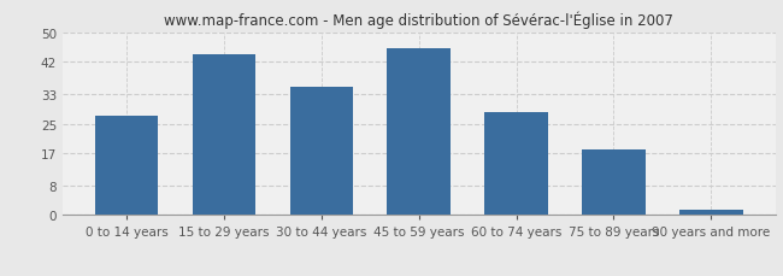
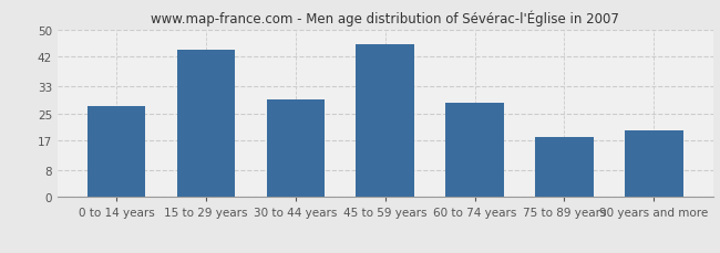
30 to 44 years: 35.0 -> 29.0
90 years and more: 1.5 -> 20.0
